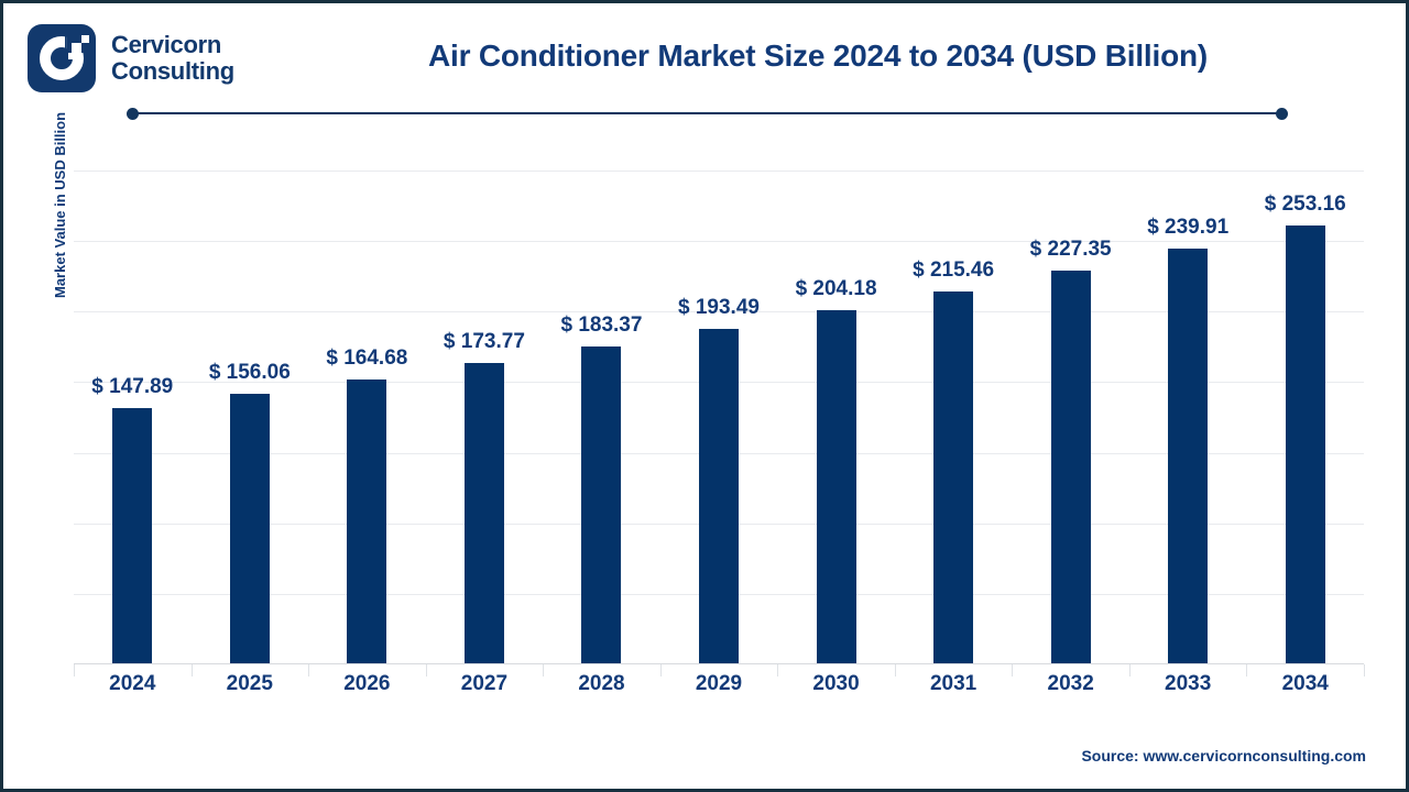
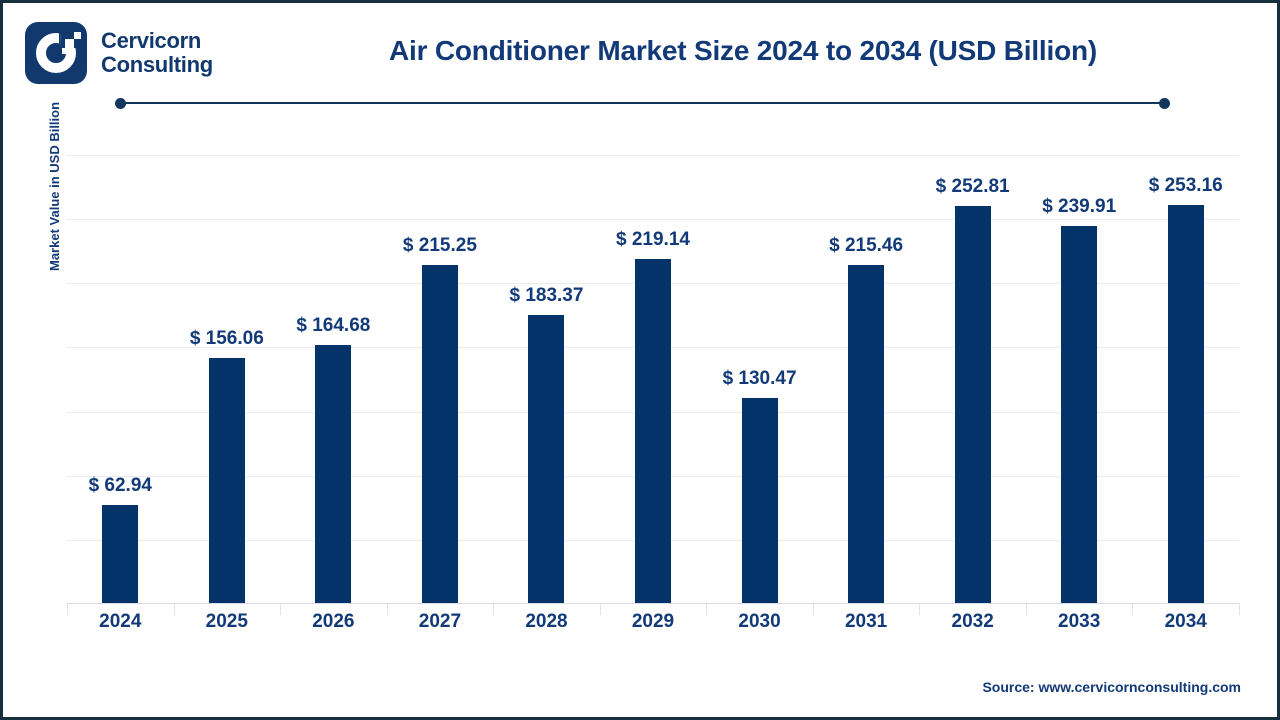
2024: 147.89 -> 62.94
2027: 173.77 -> 215.25
2029: 193.49 -> 219.14
2030: 204.18 -> 130.47
2032: 227.35 -> 252.81
